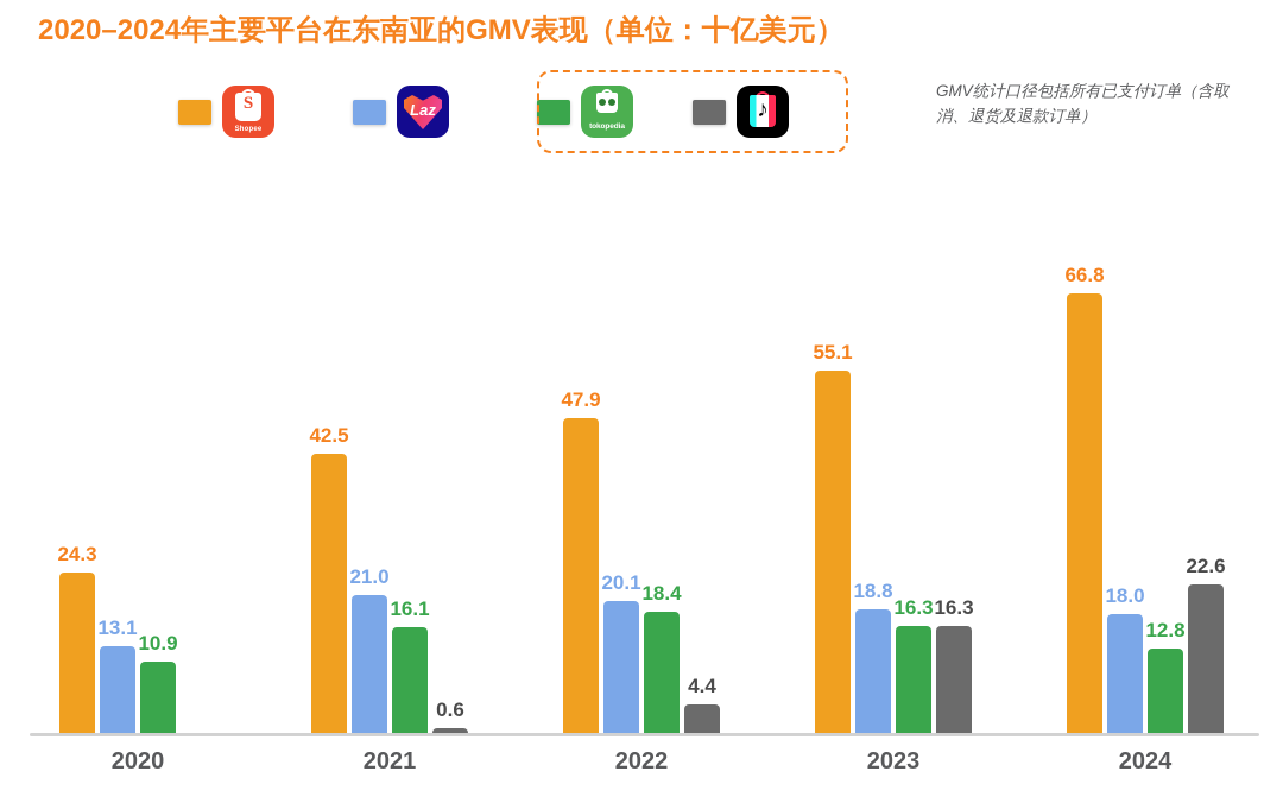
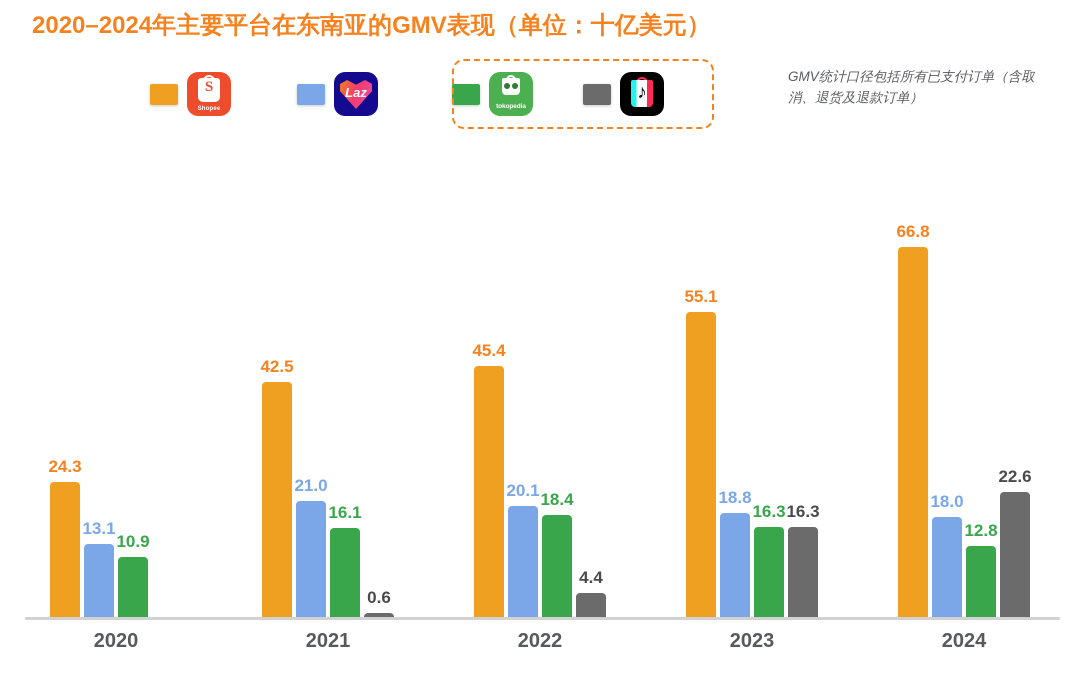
Shopee/2022: 47.9 -> 45.4
